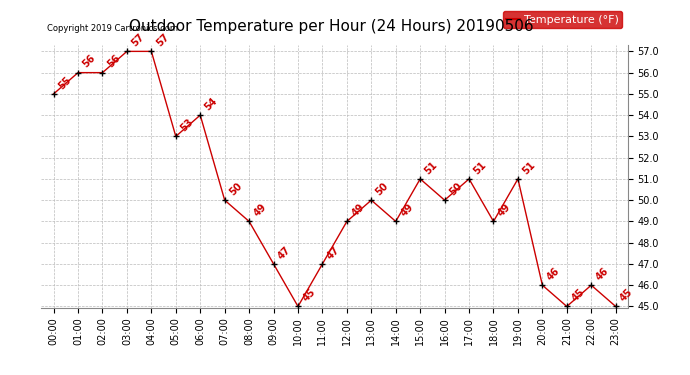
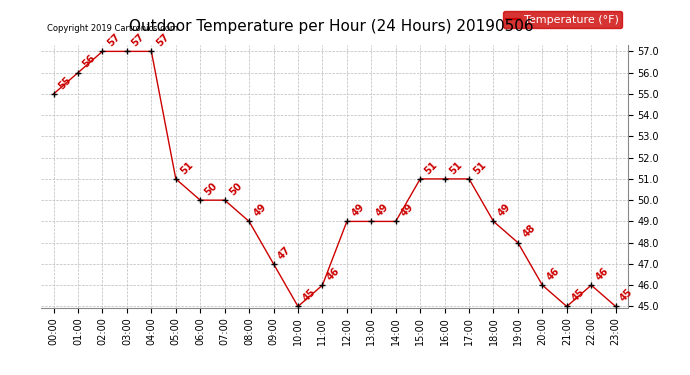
02:00: 56 -> 57
05:00: 53 -> 51
06:00: 54 -> 50
11:00: 47 -> 46
13:00: 50 -> 49
16:00: 50 -> 51
19:00: 51 -> 48
